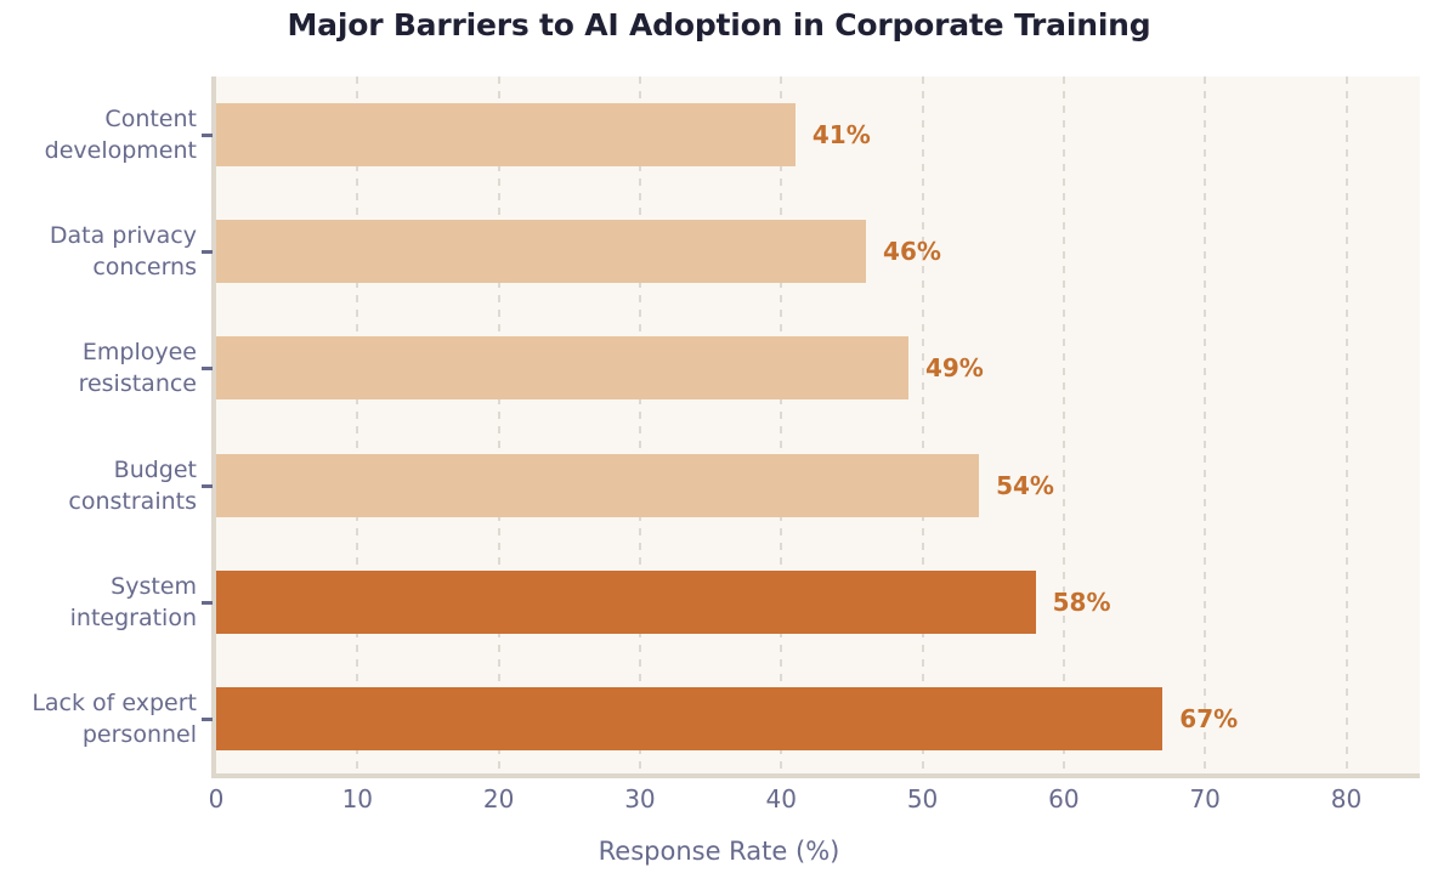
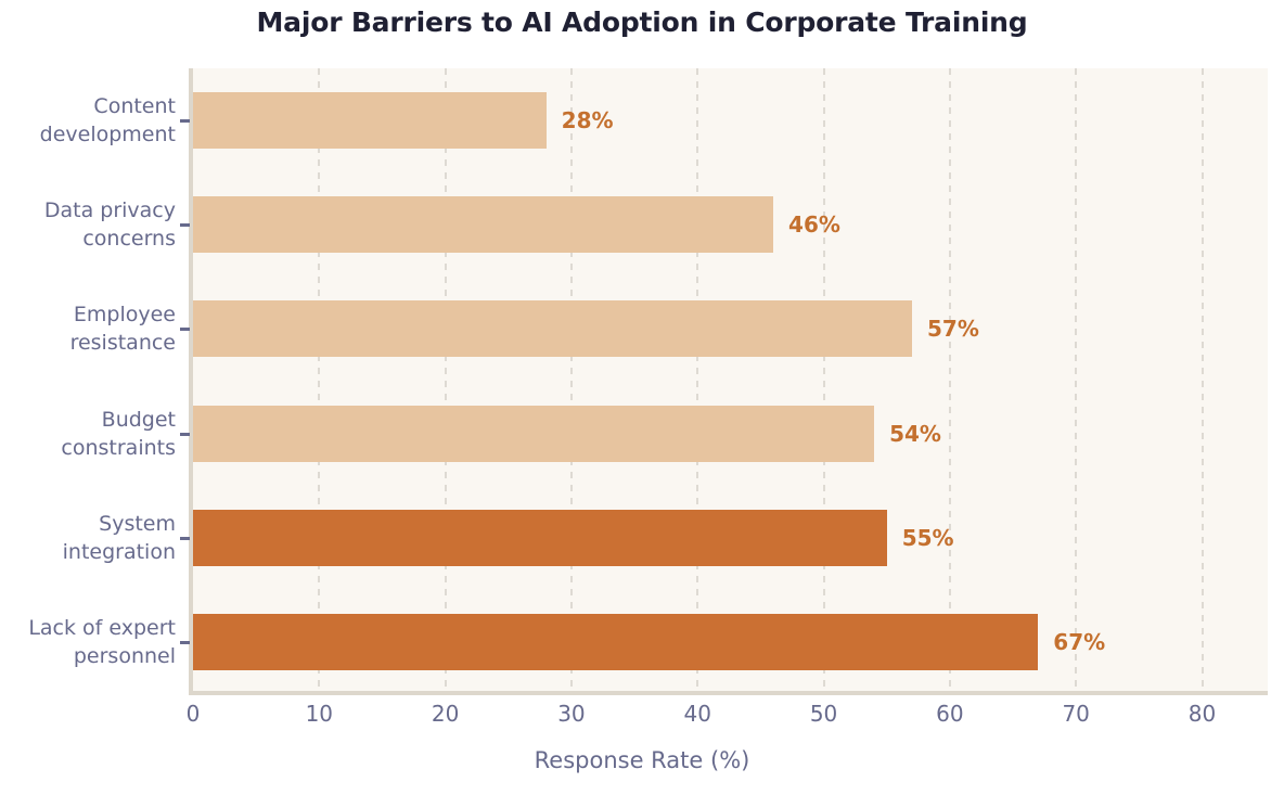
Content development: 41% -> 28%
Employee resistance: 49% -> 57%
System integration: 58% -> 55%
